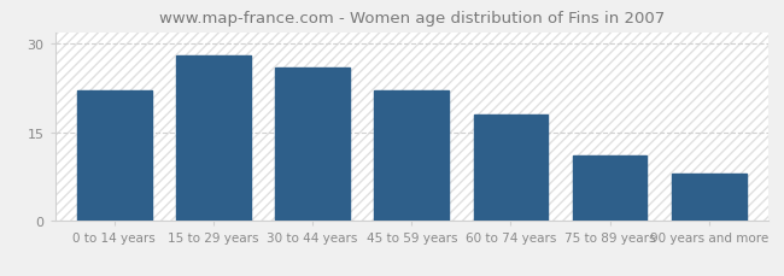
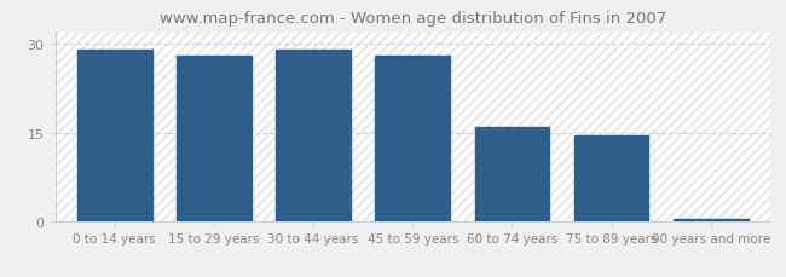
0 to 14 years: 22.0 -> 29.0
30 to 44 years: 26.0 -> 29.0
45 to 59 years: 22.0 -> 28.0
60 to 74 years: 18.0 -> 16.0
75 to 89 years: 11.0 -> 14.5
90 years and more: 8.0 -> 0.5
